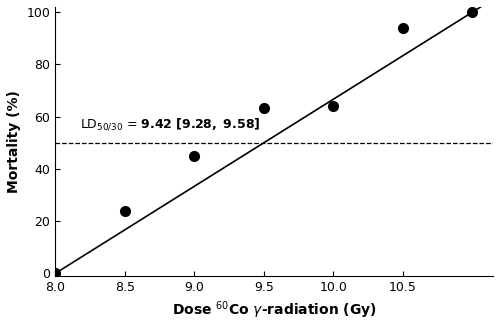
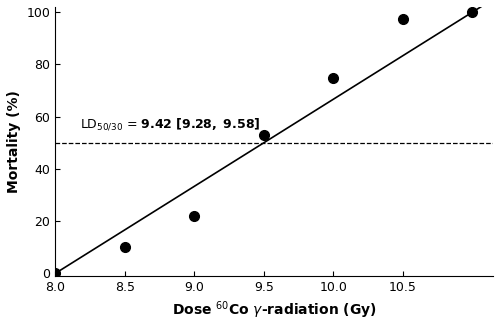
8.5: 24.0 -> 10.0
9.0: 45.0 -> 21.9
9.5: 63.5 -> 53.1
10.0: 64.0 -> 75.0
10.5: 94.0 -> 97.5
